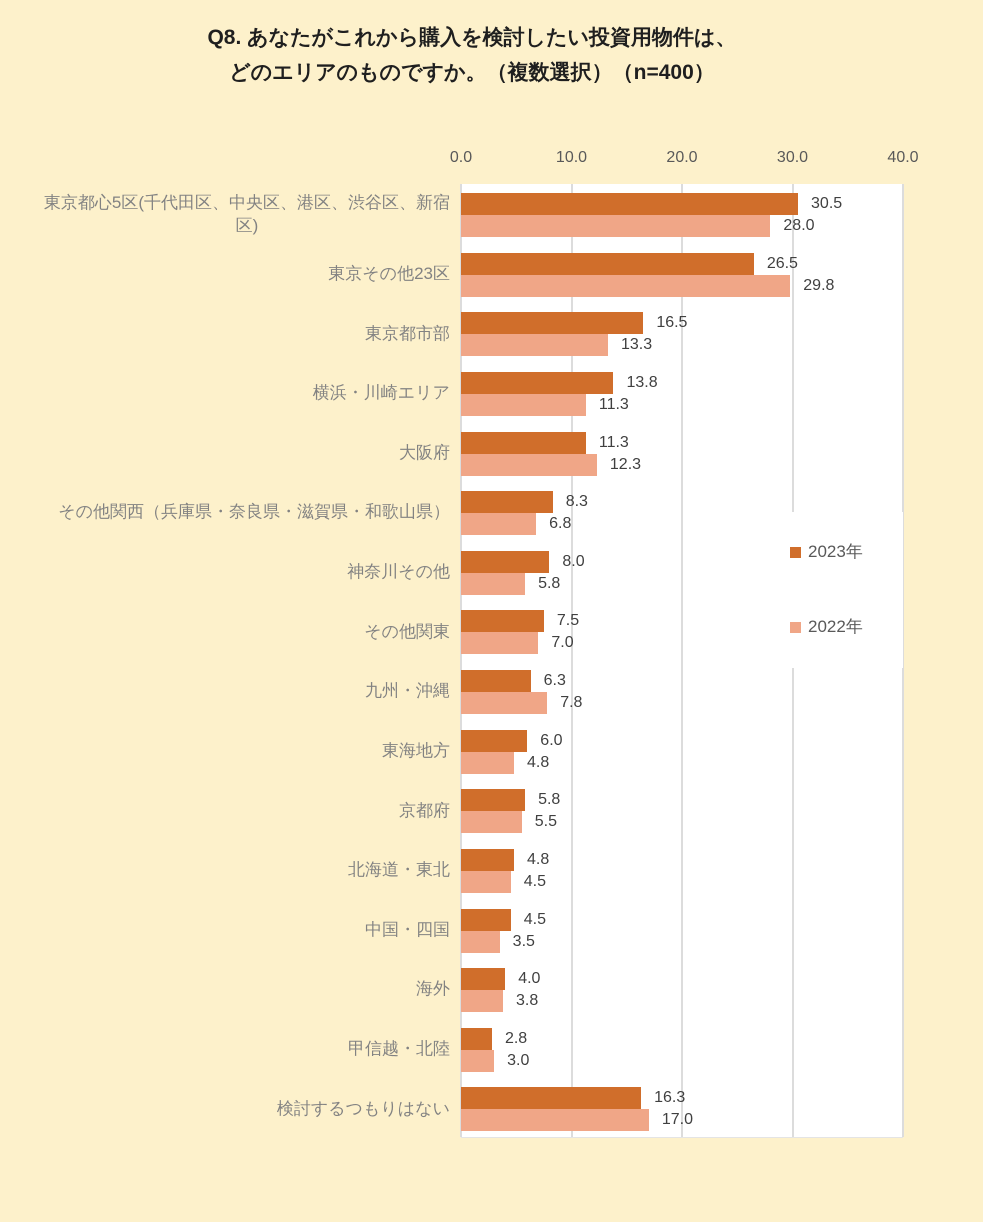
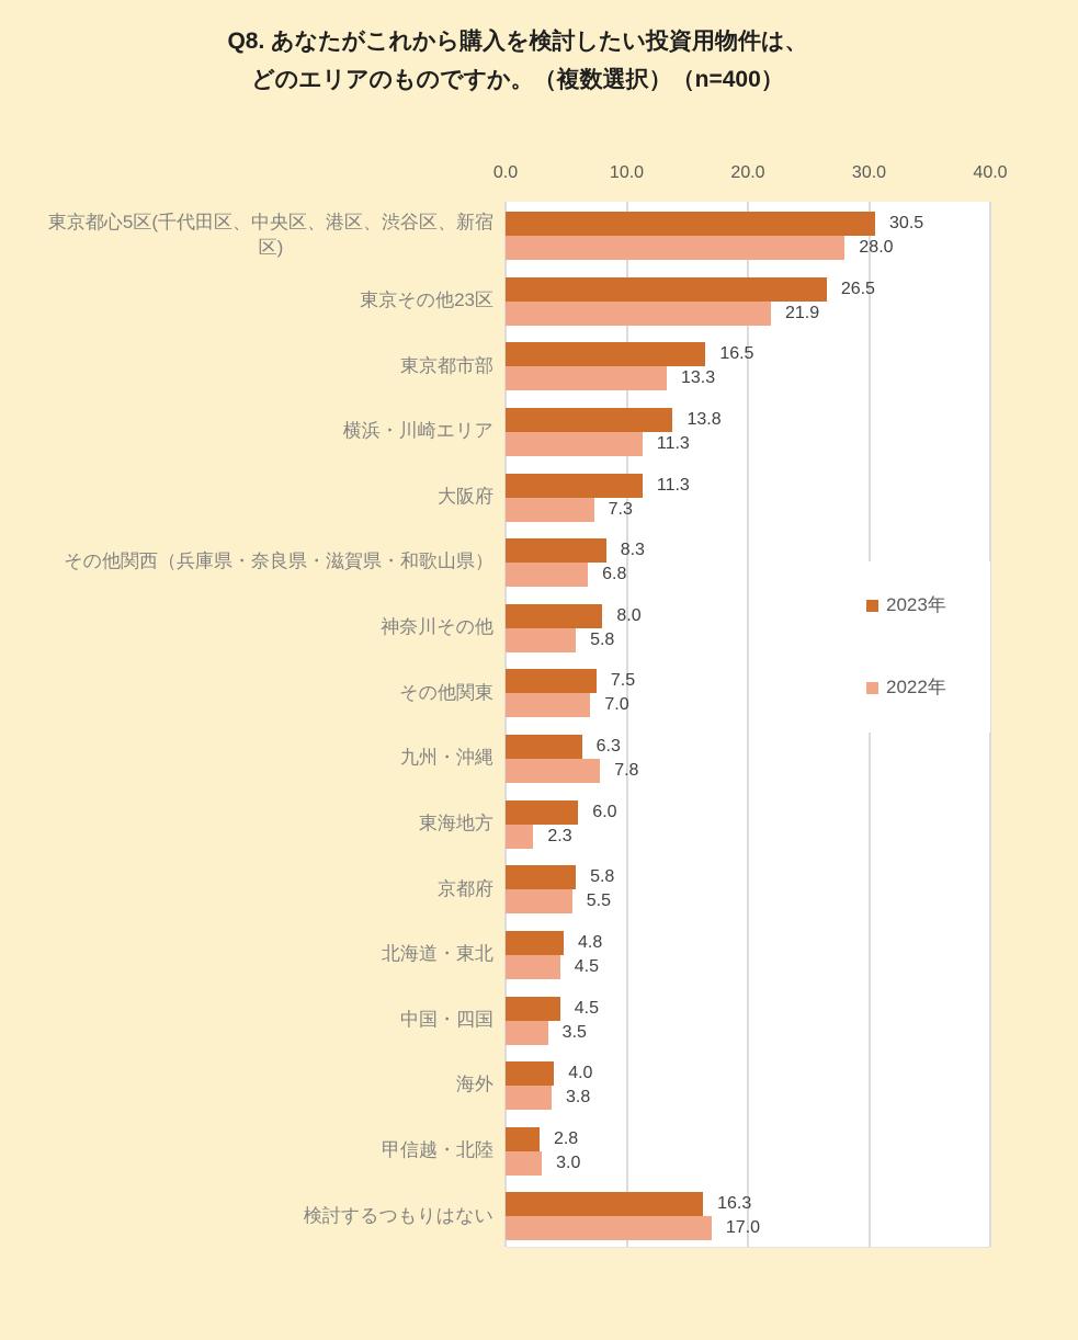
2022年/東京その他23区: 29.8 -> 21.9
2022年/大阪府: 12.3 -> 7.3
2022年/東海地方: 4.8 -> 2.3
